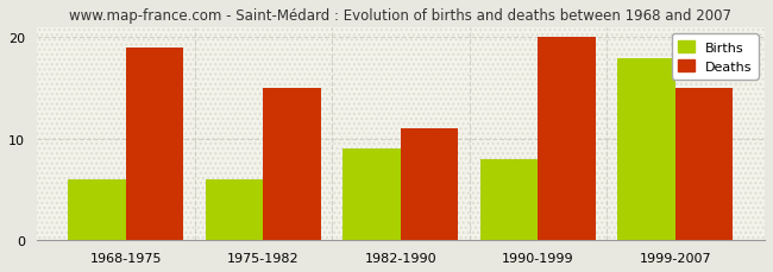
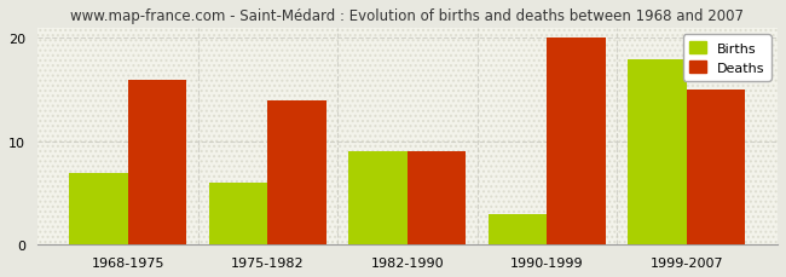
Births/1968-1975: 6 -> 7
Deaths/1968-1975: 19 -> 16
Deaths/1975-1982: 15 -> 14
Deaths/1982-1990: 11 -> 9
Births/1990-1999: 8 -> 3
